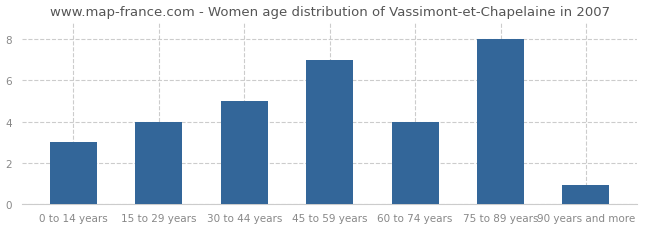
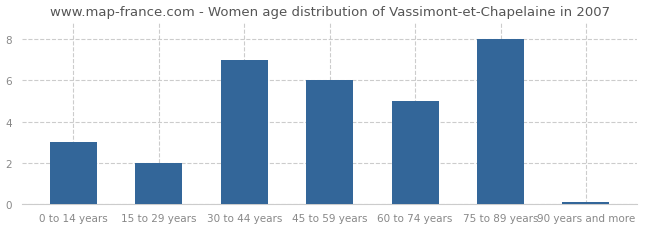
15 to 29 years: 4.0 -> 2.0
30 to 44 years: 5.0 -> 7.0
45 to 59 years: 7.0 -> 6.0
60 to 74 years: 4.0 -> 5.0
90 years and more: 0.9 -> 0.1
